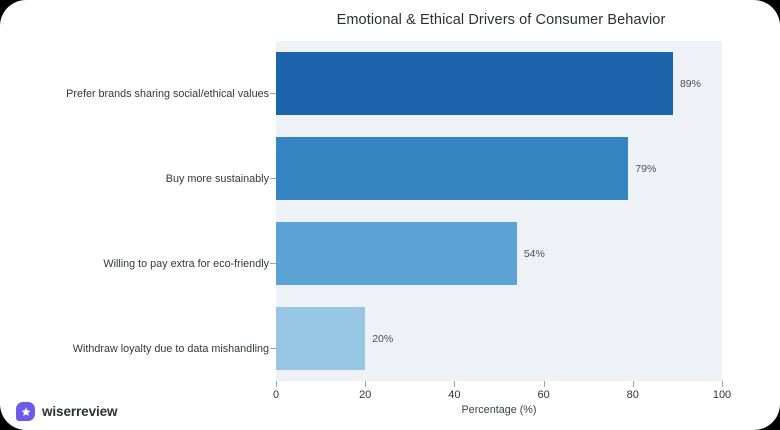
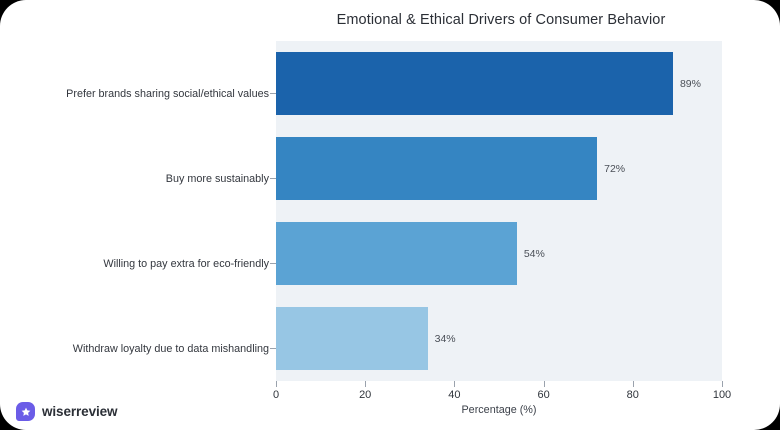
Buy more sustainably: 79% -> 72%
Withdraw loyalty due to data mishandling: 20% -> 34%
